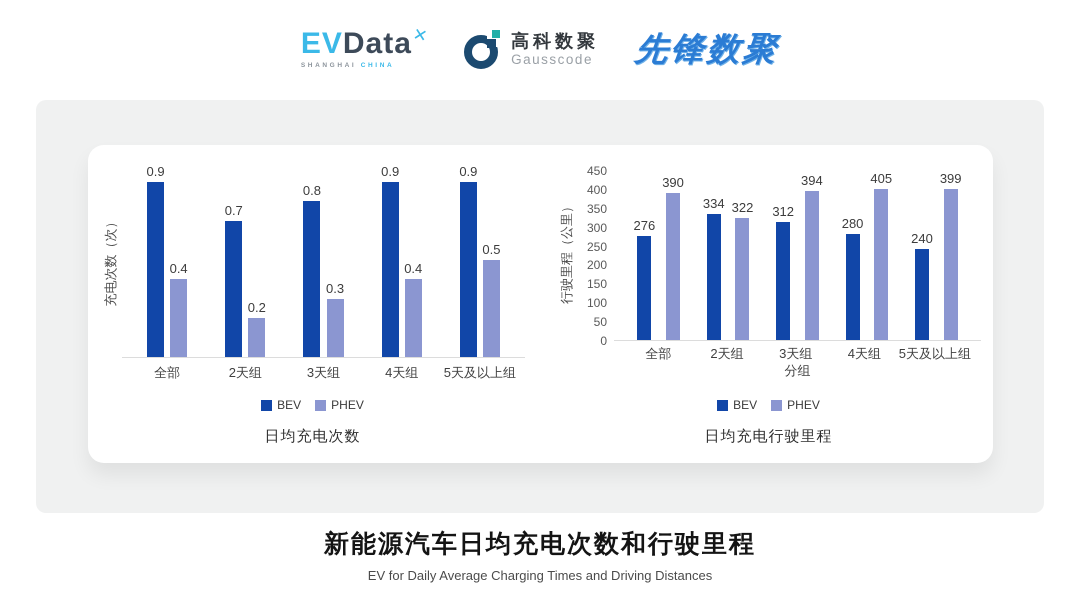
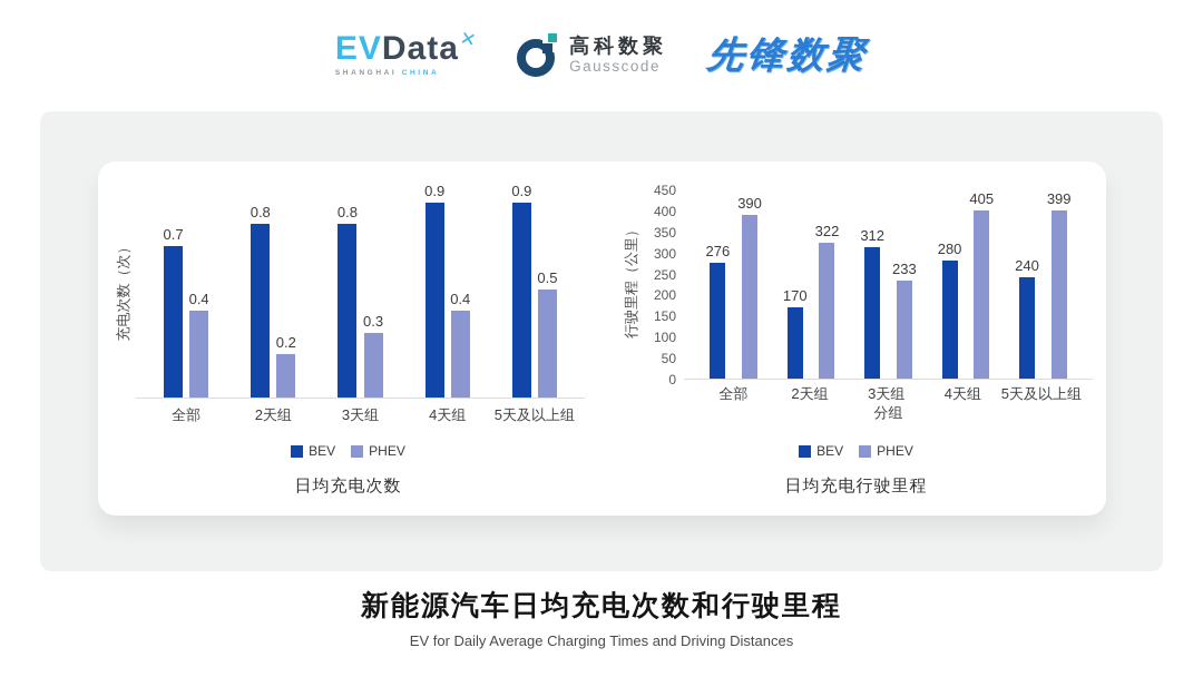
日均充电次数/BEV/全部: 0.9 -> 0.7
日均充电次数/BEV/2天组: 0.7 -> 0.8
日均充电行驶里程/BEV/2天组: 334 -> 170
日均充电行驶里程/PHEV/3天组: 394 -> 233
